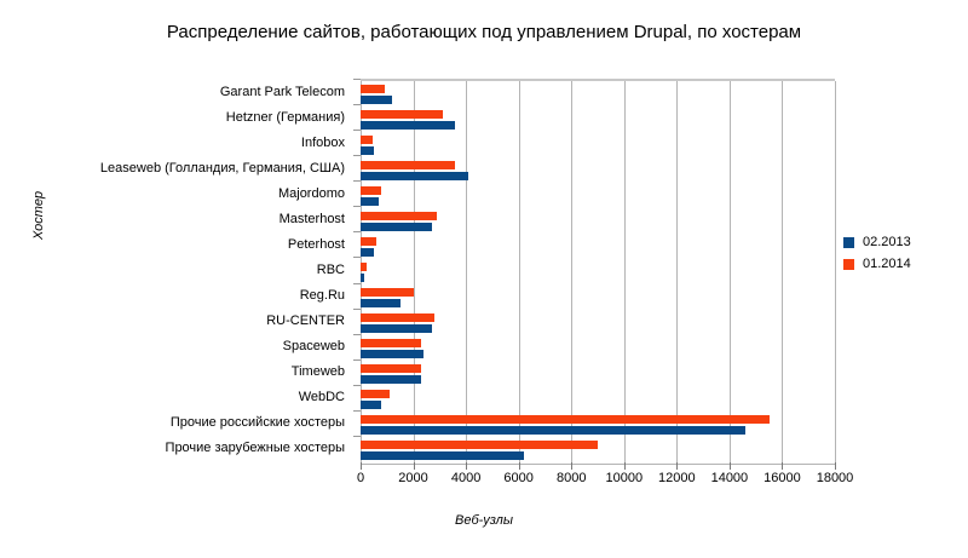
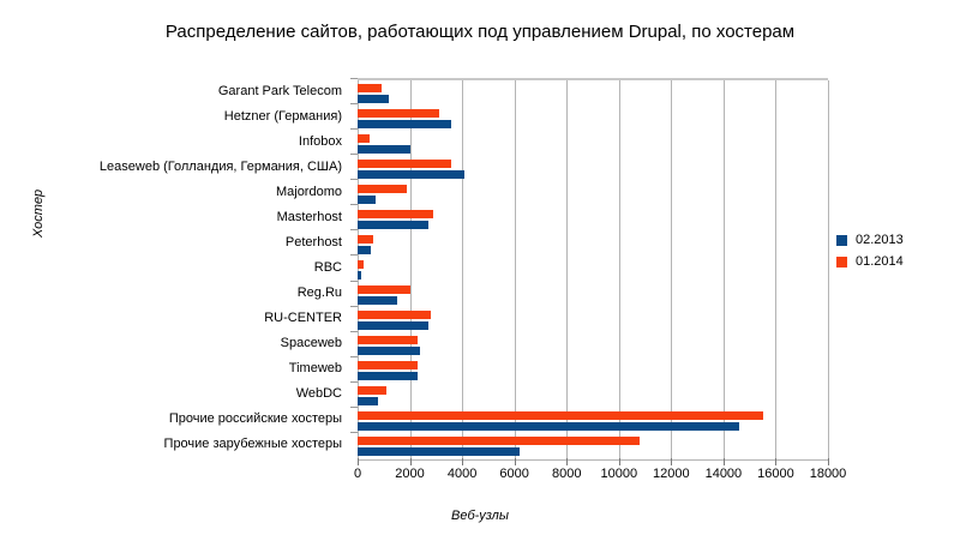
02.2013/Infobox: 500 -> 2000
01.2014/Majordomo: 800 -> 1900
01.2014/Прочие зарубежные хостеры: 9000 -> 10800
